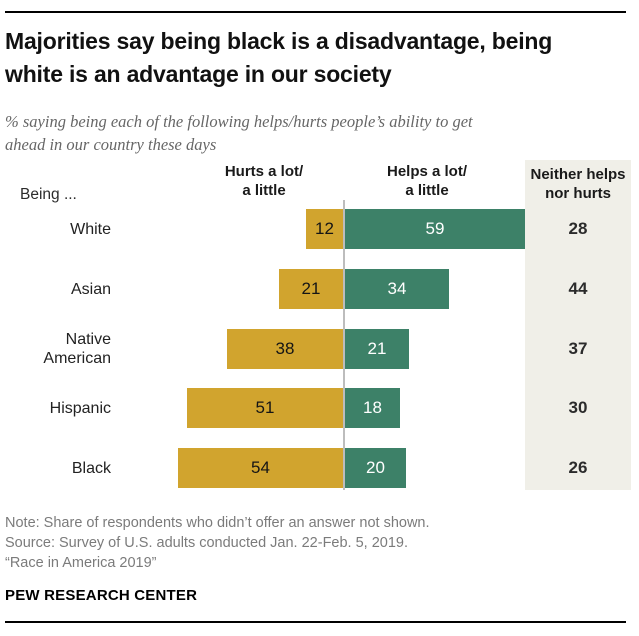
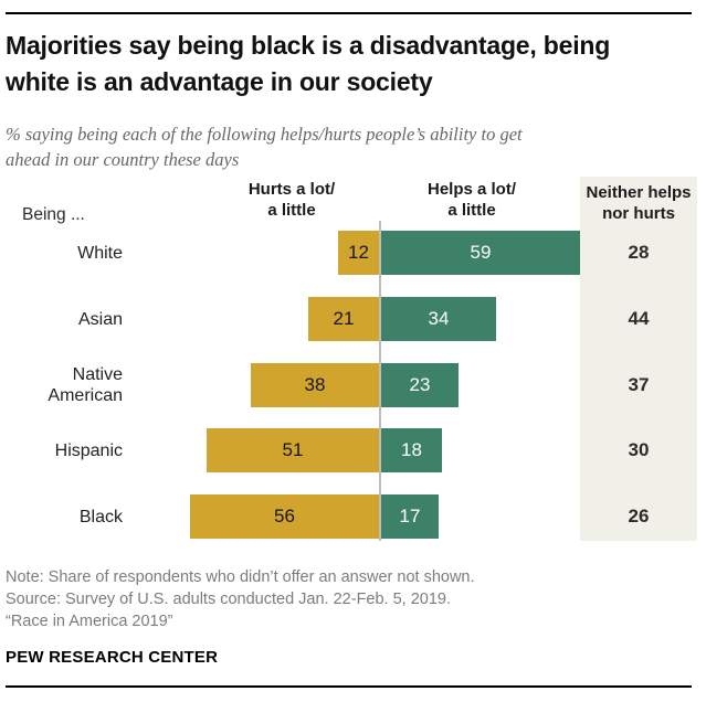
Helps a lot/a little/Native American: 21 -> 23
Hurts a lot/a little/Black: 54 -> 56
Helps a lot/a little/Black: 20 -> 17
